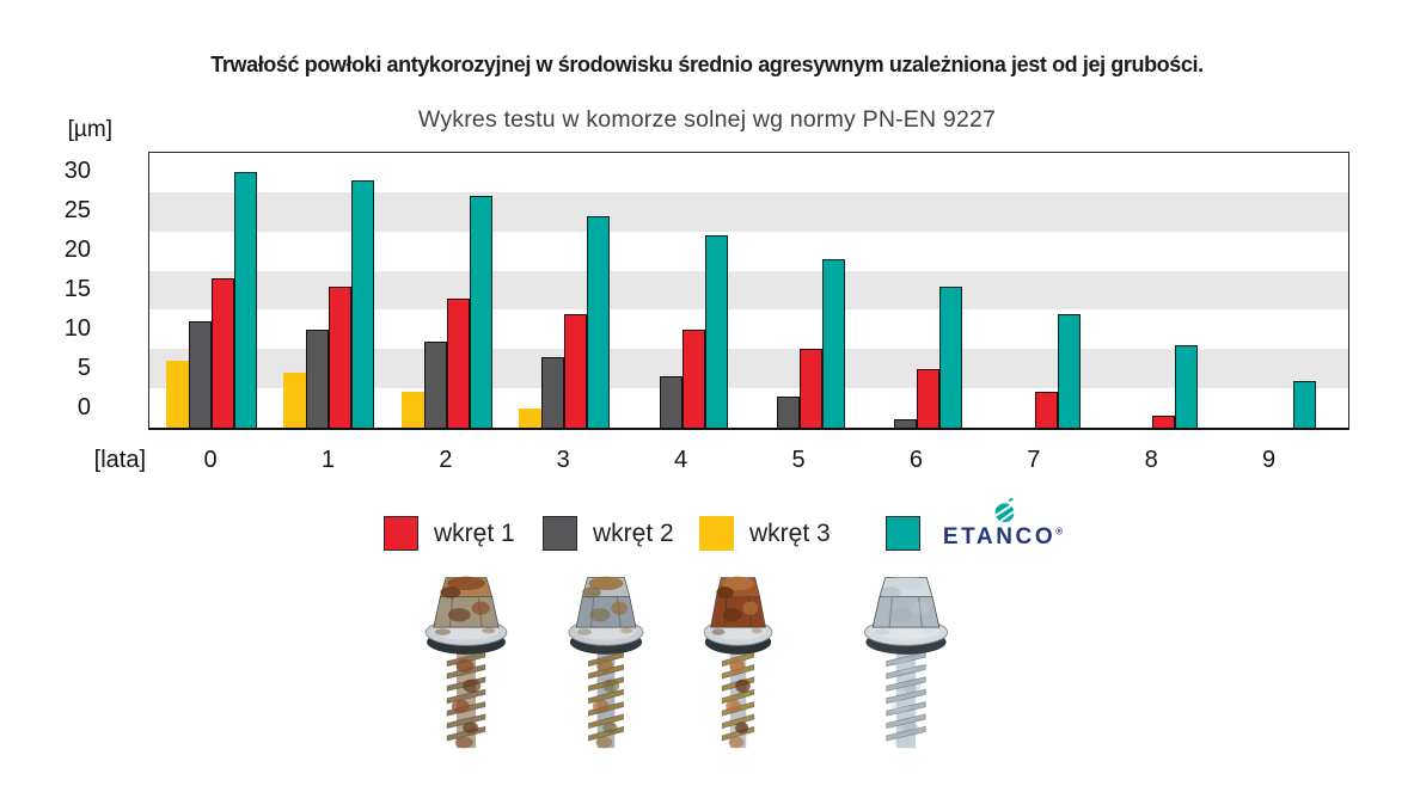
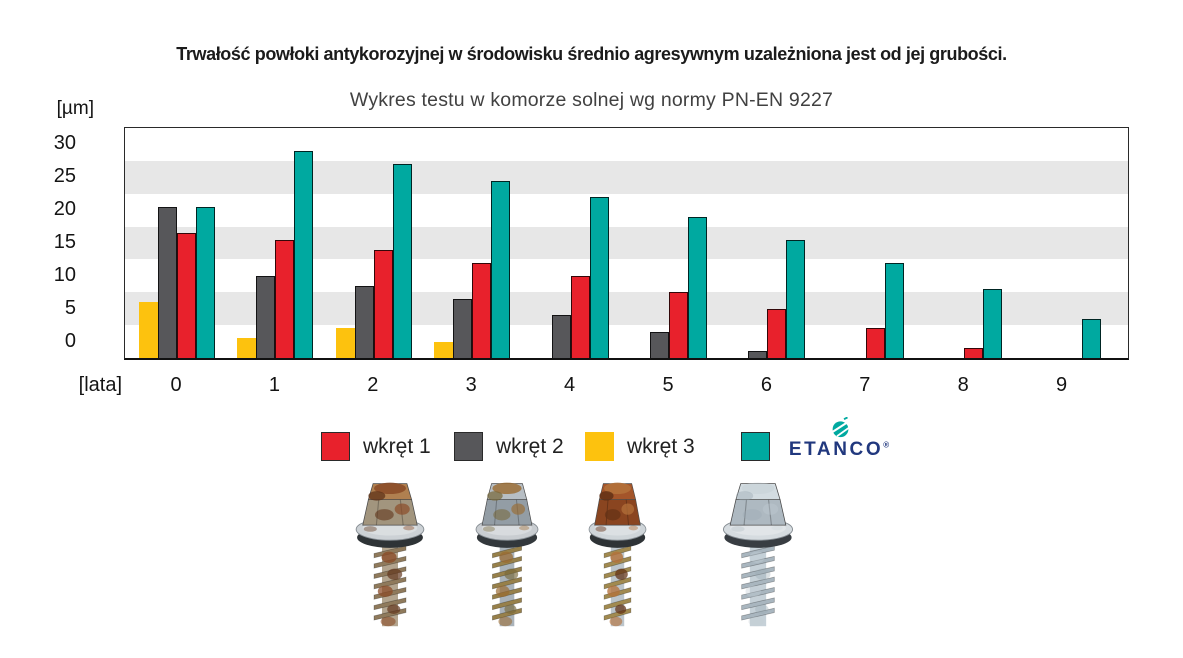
wkręt 2/0: 14 -> 23
ETANCO/0: 32 -> 23
wkręt 3/1: 7 -> 3
